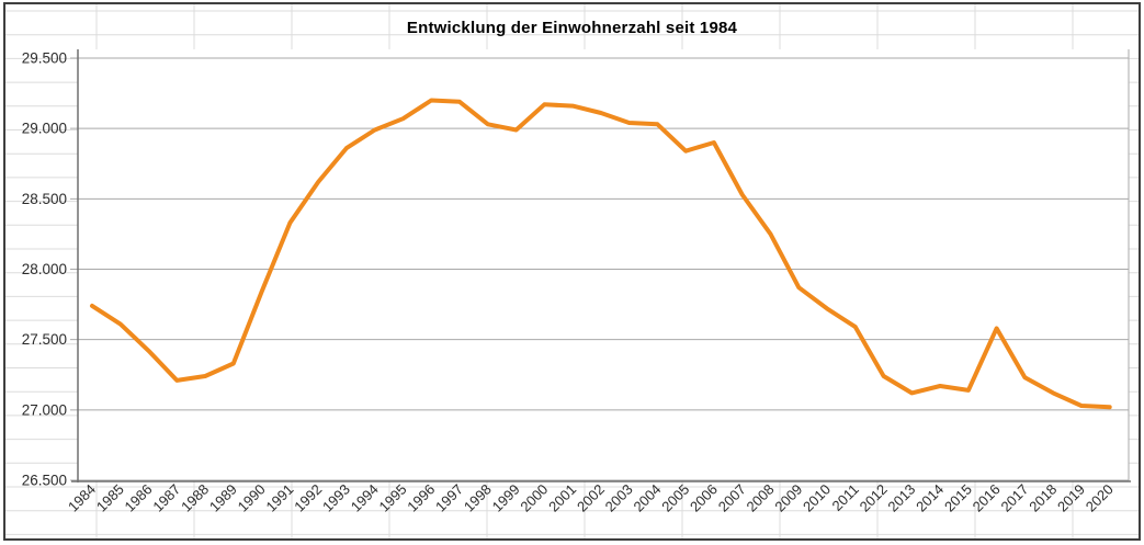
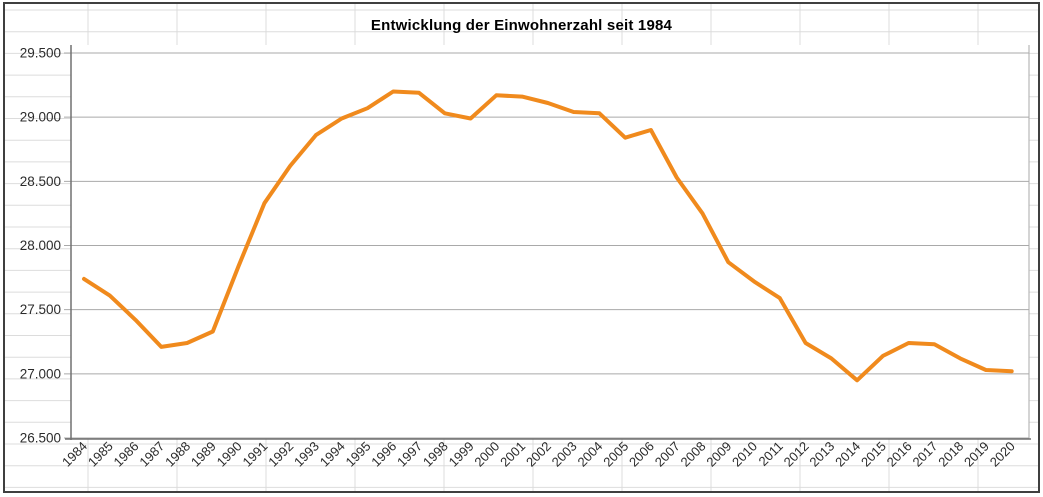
2014: 27170 -> 26950
2016: 27580 -> 27240
